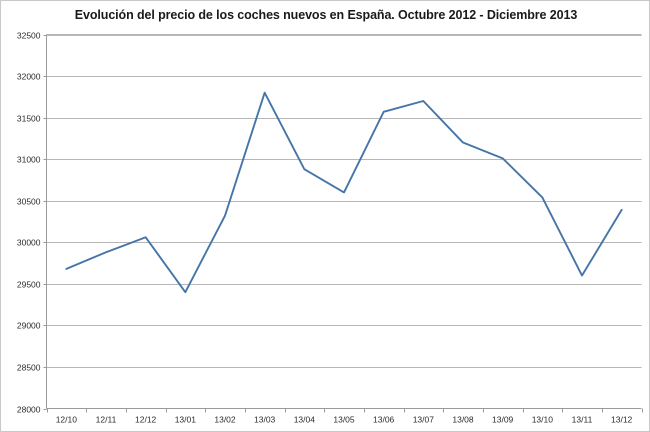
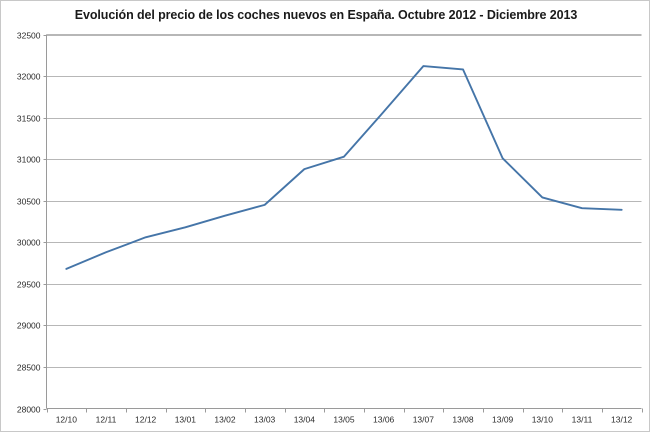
13/01: 29400 -> 30200
13/03: 31800 -> 30400
13/05: 30600 -> 31000
13/07: 31700 -> 32100
13/08: 31200 -> 32100
13/11: 29600 -> 30400
